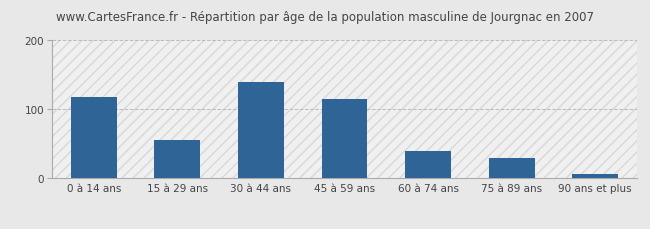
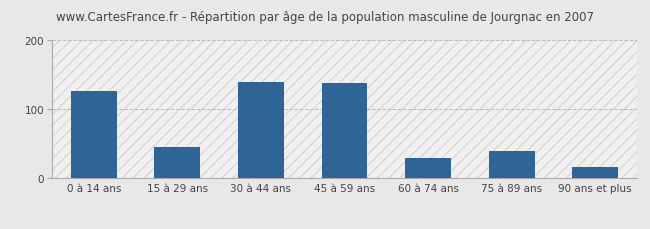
0 à 14 ans: 118 -> 126
15 à 29 ans: 55 -> 46
45 à 59 ans: 115 -> 138
60 à 74 ans: 40 -> 30
75 à 89 ans: 30 -> 40
90 ans et plus: 7 -> 16
